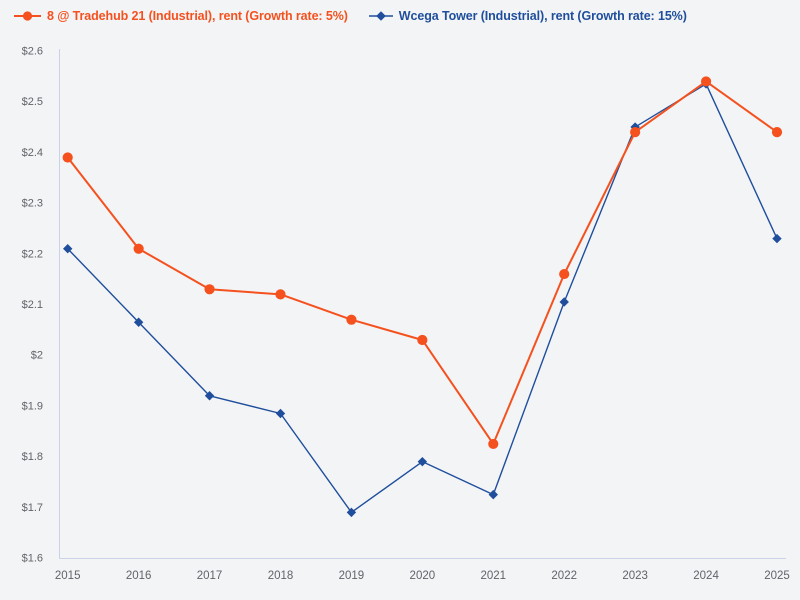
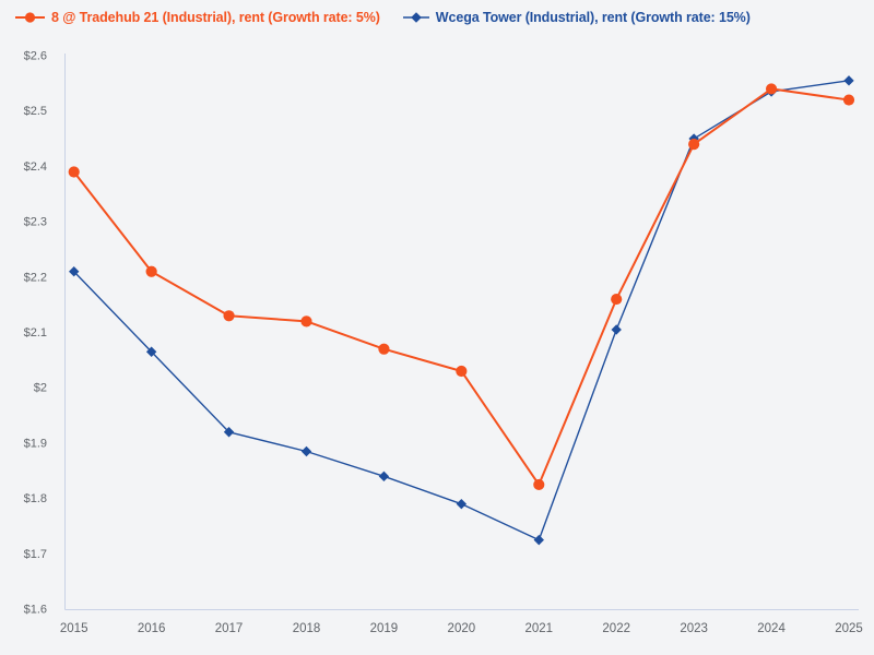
Wcega Tower (Industrial), rent (Growth rate: 15%)/2019: $1.69 -> $1.84
8 @ Tradehub 21 (Industrial), rent (Growth rate: 5%)/2025: $2.44 -> $2.52
Wcega Tower (Industrial), rent (Growth rate: 15%)/2025: $2.23 -> $2.56
